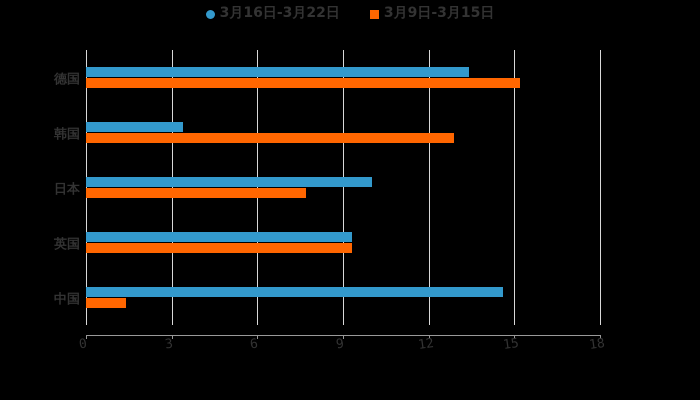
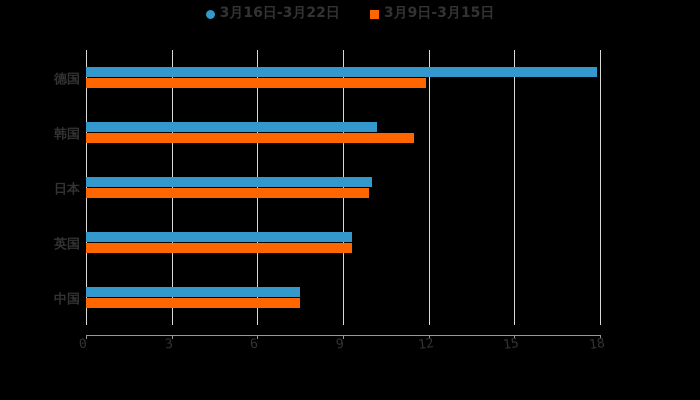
3月16日-3月22日/德国: 13.4 -> 17.9
3月9日-3月15日/德国: 15.2 -> 11.9
3月16日-3月22日/韩国: 3.4 -> 10.2
3月9日-3月15日/韩国: 12.9 -> 11.5
3月9日-3月15日/日本: 7.7 -> 9.9
3月16日-3月22日/中国: 14.6 -> 7.5
3月9日-3月15日/中国: 1.4 -> 7.5
